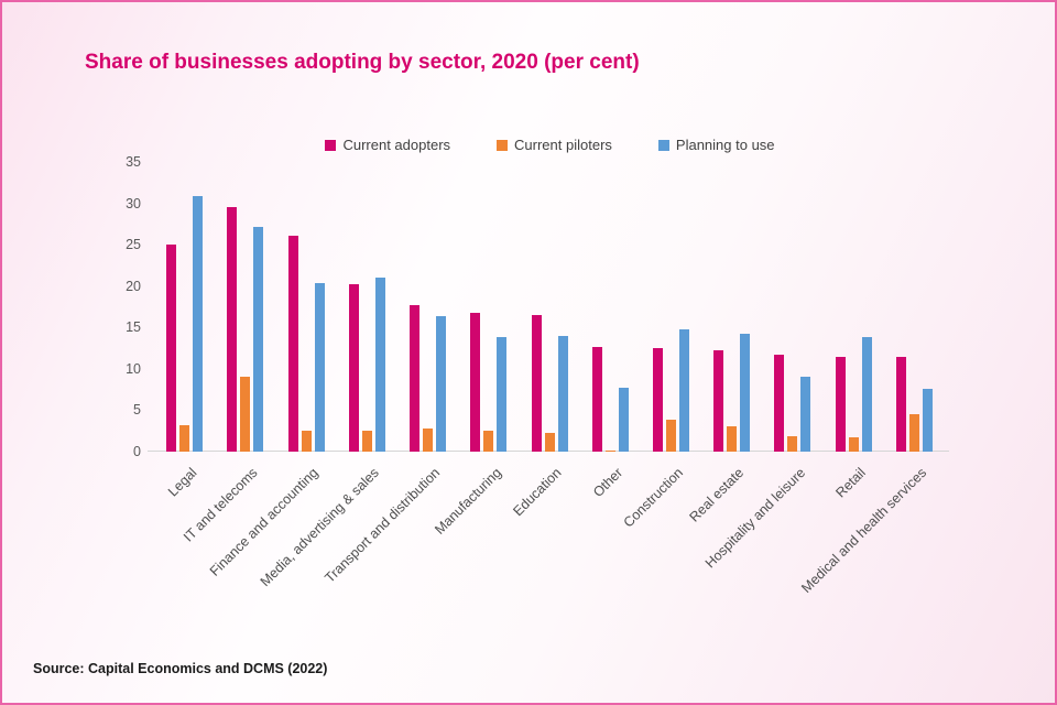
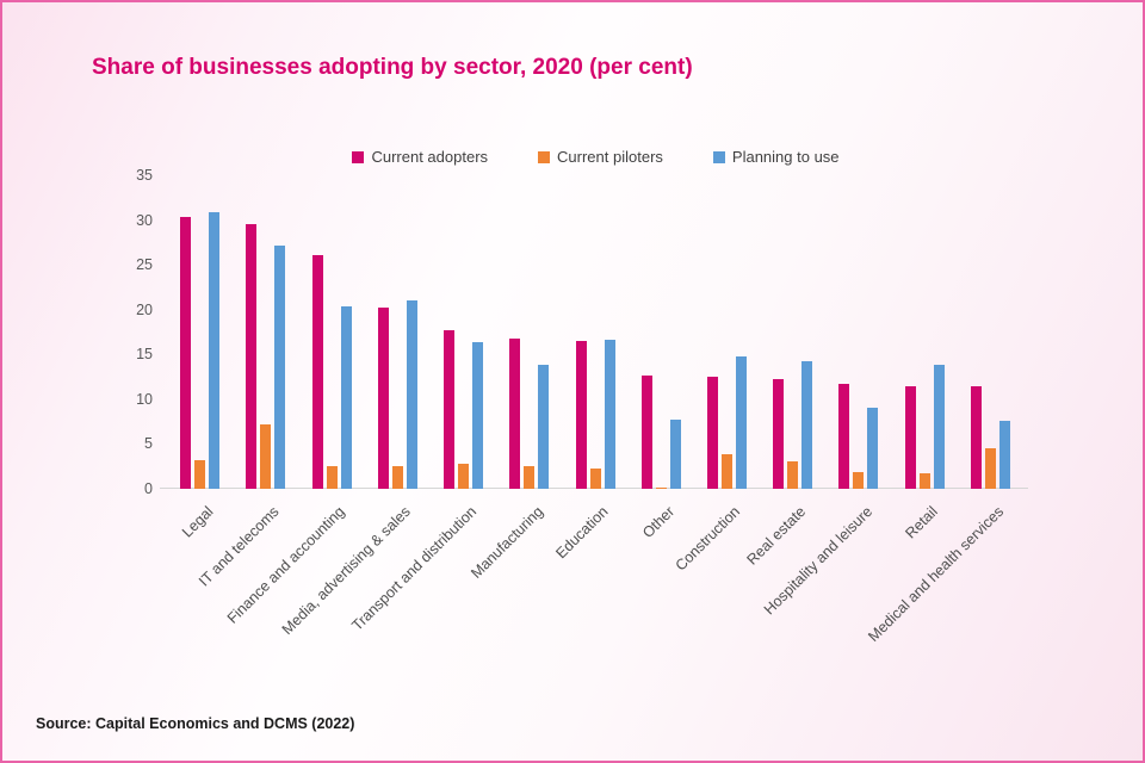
Current adopters/Legal: 25 -> 30
Current piloters/IT and telecoms: 9 -> 7
Planning to use/Education: 14 -> 17
